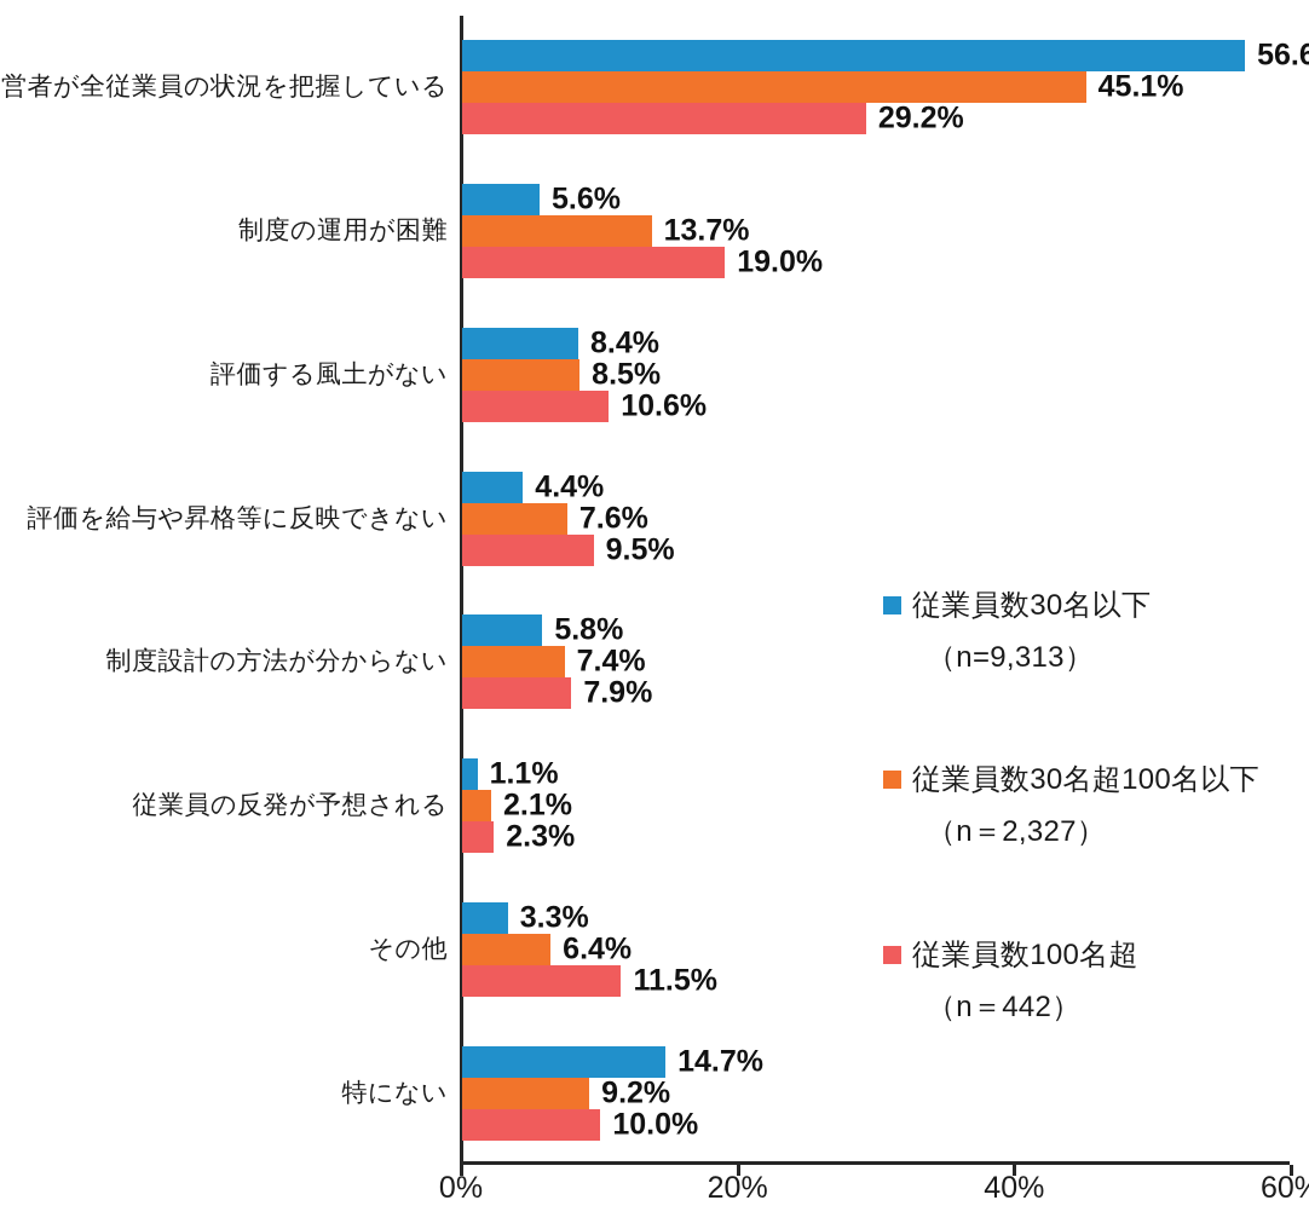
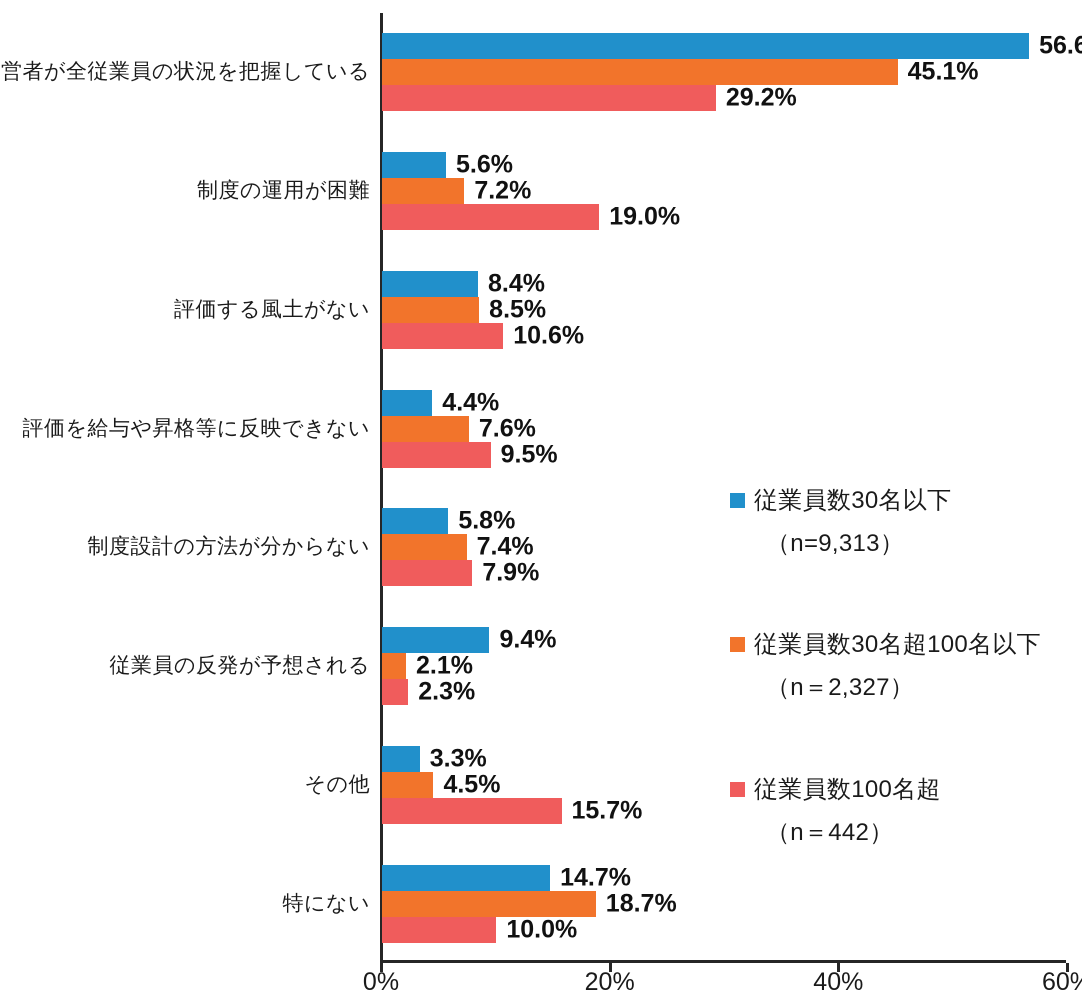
従業員数30名超100名以下/制度の運用が困難: 13.7% -> 7.2%
従業員数30名以下/従業員の反発が予想される: 1.1% -> 9.4%
従業員数30名超100名以下/その他: 6.4% -> 4.5%
従業員数100名超/その他: 11.5% -> 15.7%
従業員数30名超100名以下/特にない: 9.2% -> 18.7%
